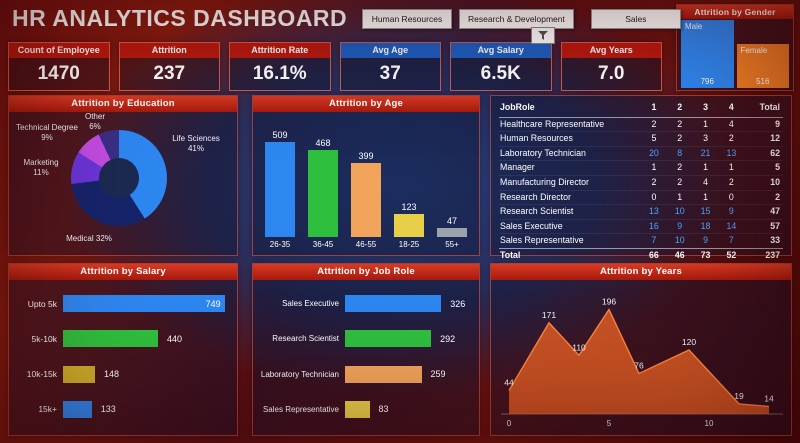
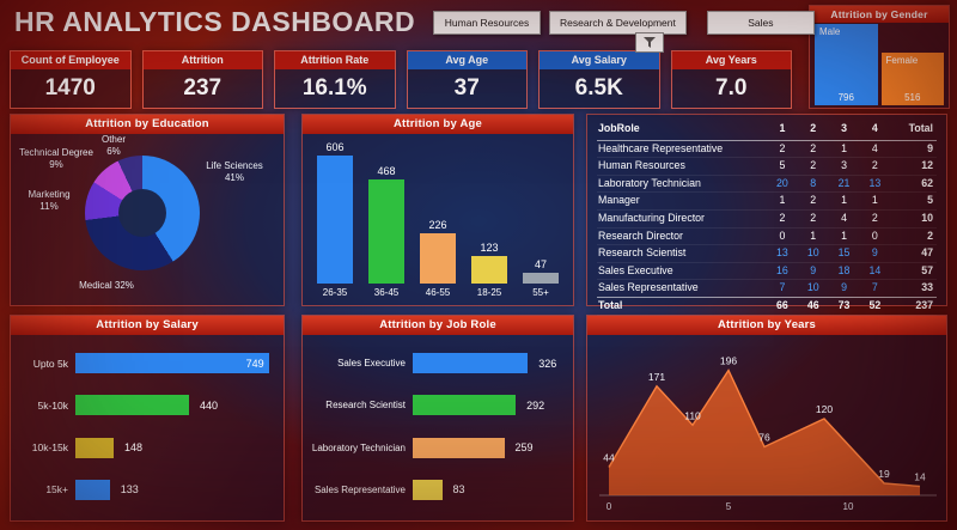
Attrition by Age/26-35: 509 -> 606
Attrition by Age/46-55: 399 -> 226
